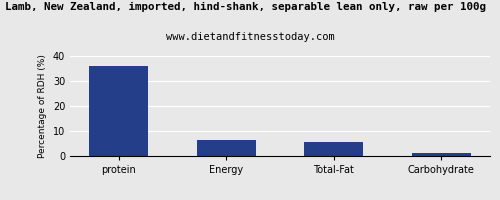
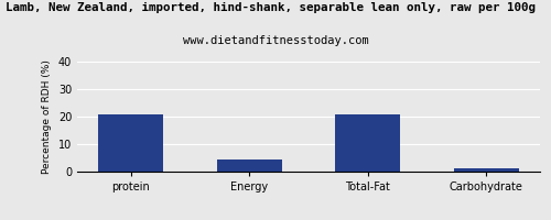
protein: 36.0 -> 21.0
Energy: 6.5 -> 4.5
Total-Fat: 5.5 -> 21.0
